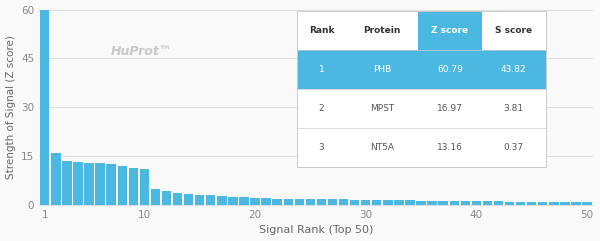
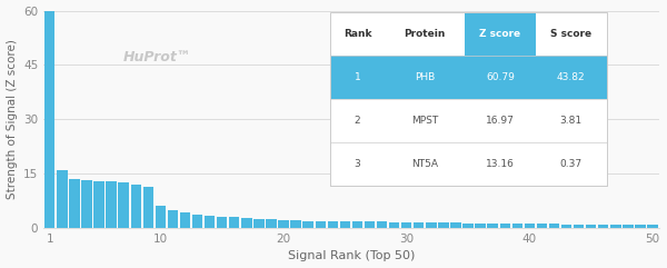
10: 11.0 -> 6.0
